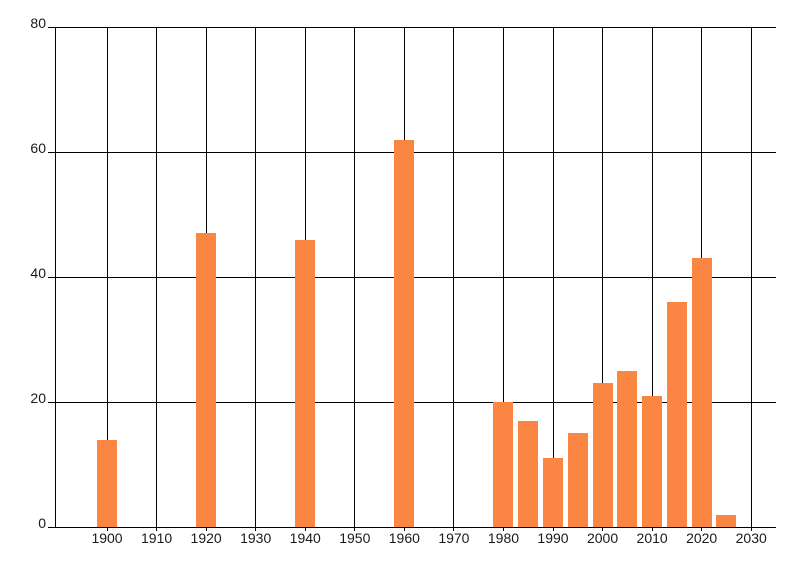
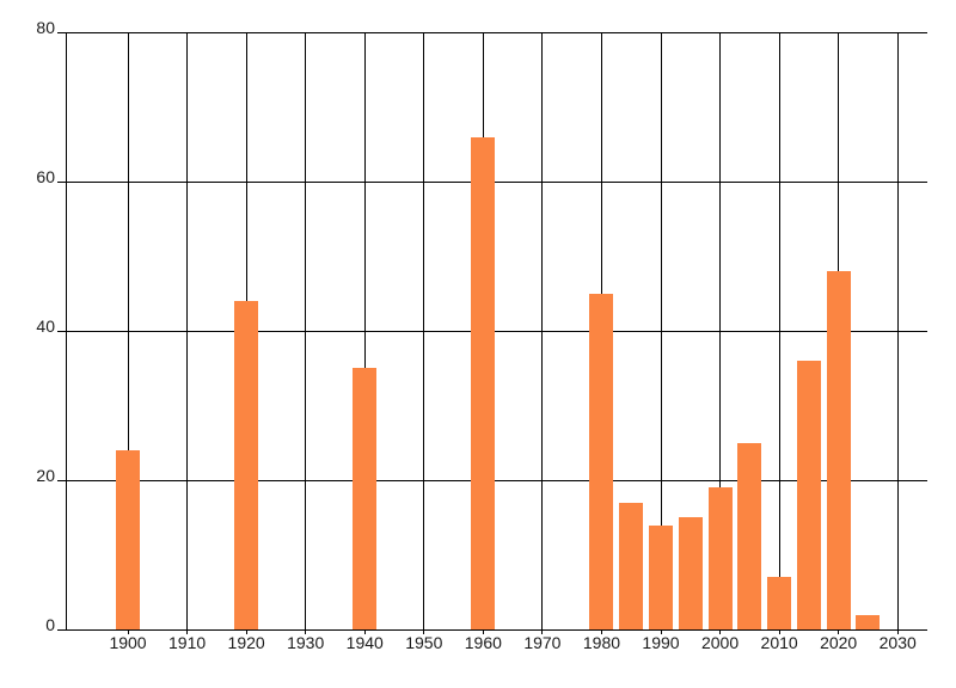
1900: 14 -> 24
1920: 47 -> 44
1940: 46 -> 35
1960: 62 -> 66
1980: 20 -> 45
1990: 11 -> 14
2000: 23 -> 19
2010: 21 -> 7
2020: 43 -> 48
